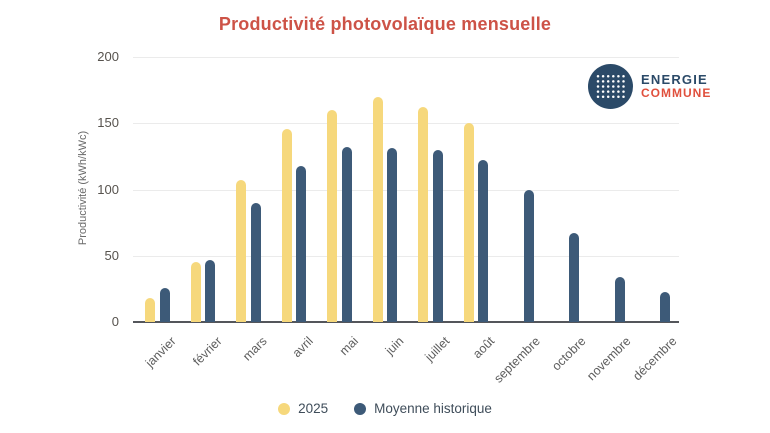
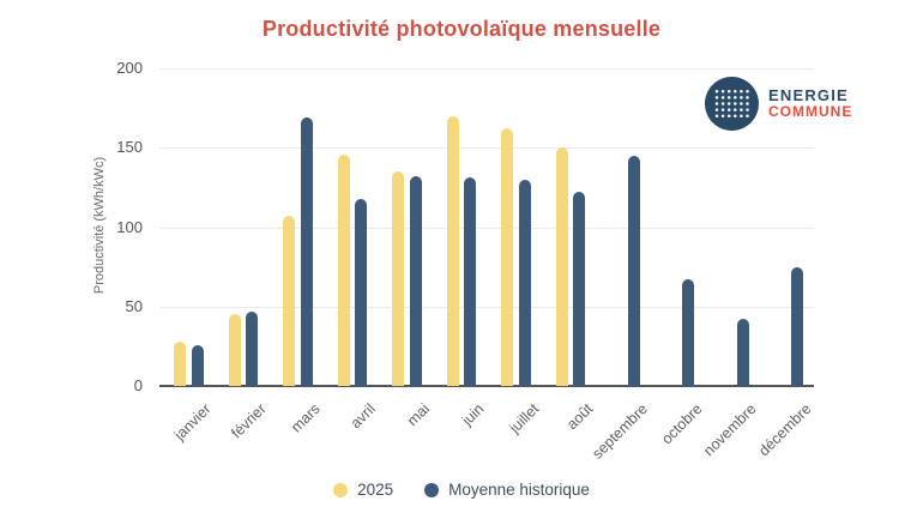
2025/janvier: 18 -> 28
Moyenne historique/mars: 90 -> 169
2025/mai: 160 -> 135
Moyenne historique/septembre: 100 -> 145
Moyenne historique/novembre: 34 -> 42
Moyenne historique/décembre: 23 -> 75
